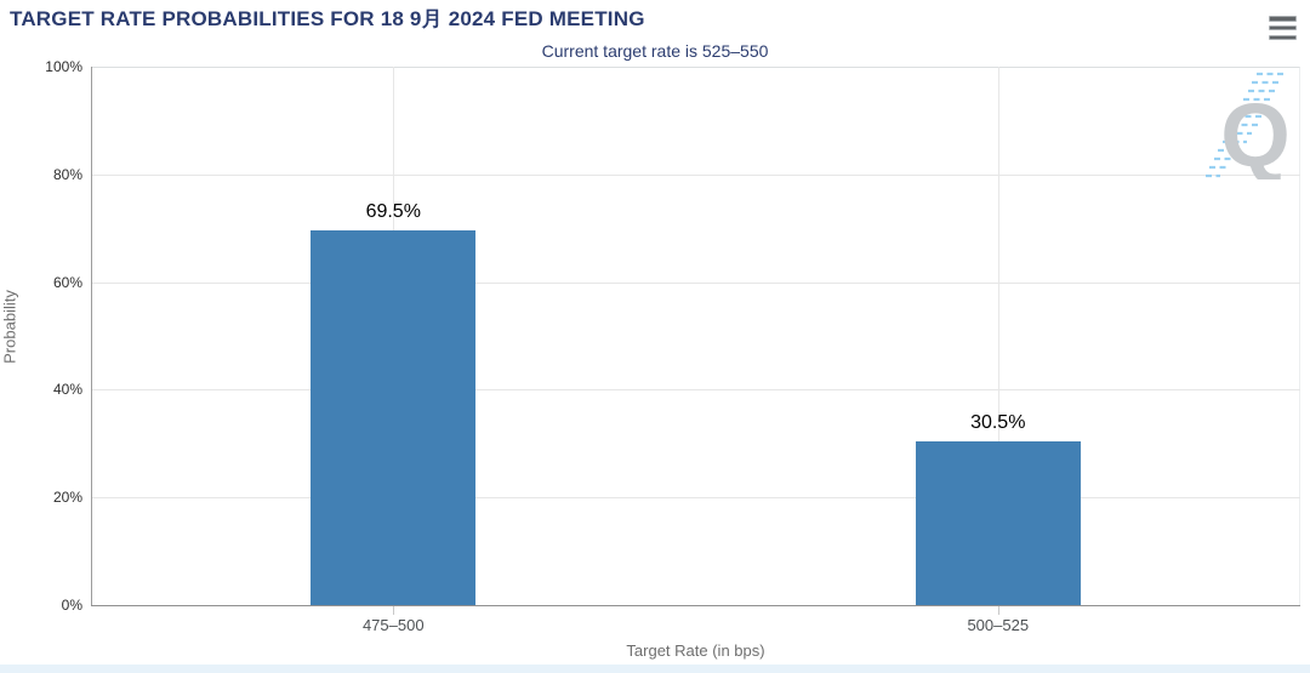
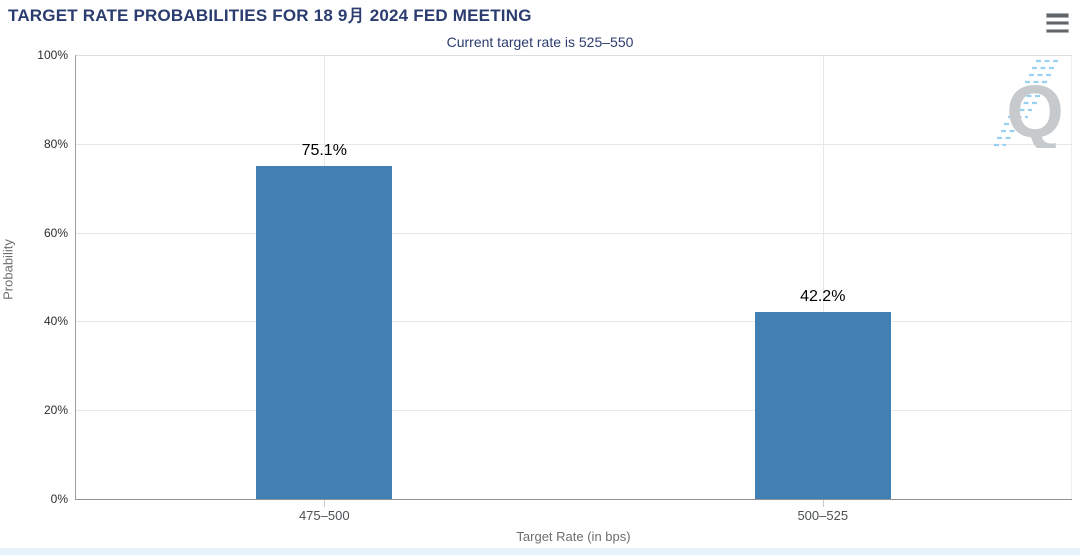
475–500: 69.5% -> 75.1%
500–525: 30.5% -> 42.2%
